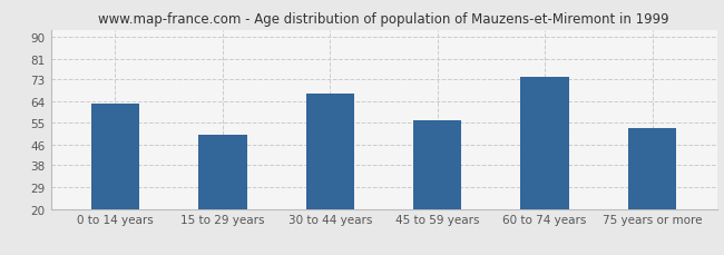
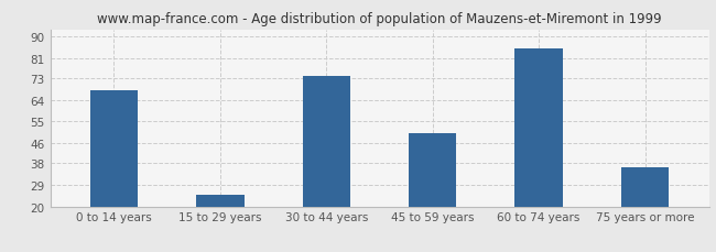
0 to 14 years: 63 -> 68
15 to 29 years: 50 -> 25
30 to 44 years: 67 -> 74
45 to 59 years: 56 -> 50
60 to 74 years: 74 -> 85
75 years or more: 53 -> 36
